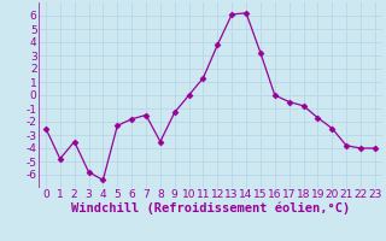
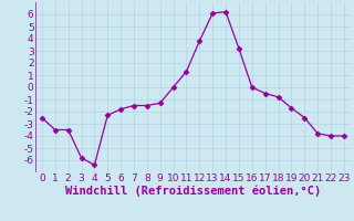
1: -4.8 -> -3.5
8: -3.5 -> -1.5
